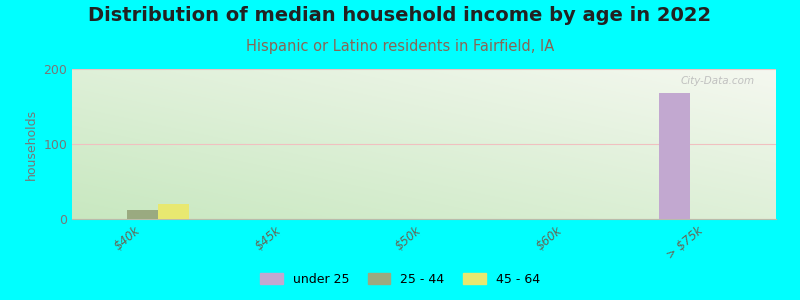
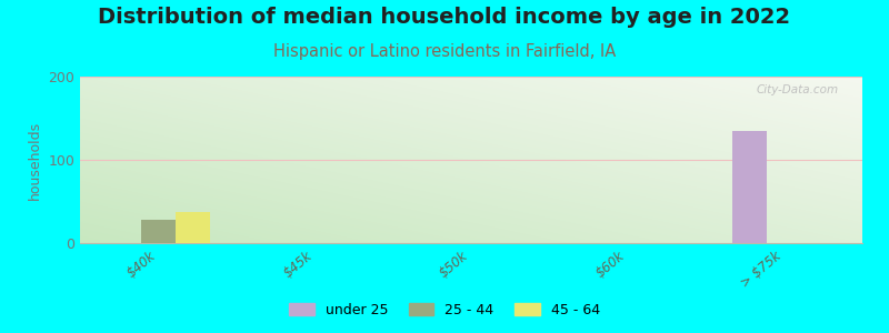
25 - 44/$40k: 12 -> 28
45 - 64/$40k: 20 -> 38
under 25/> $75k: 168 -> 135
